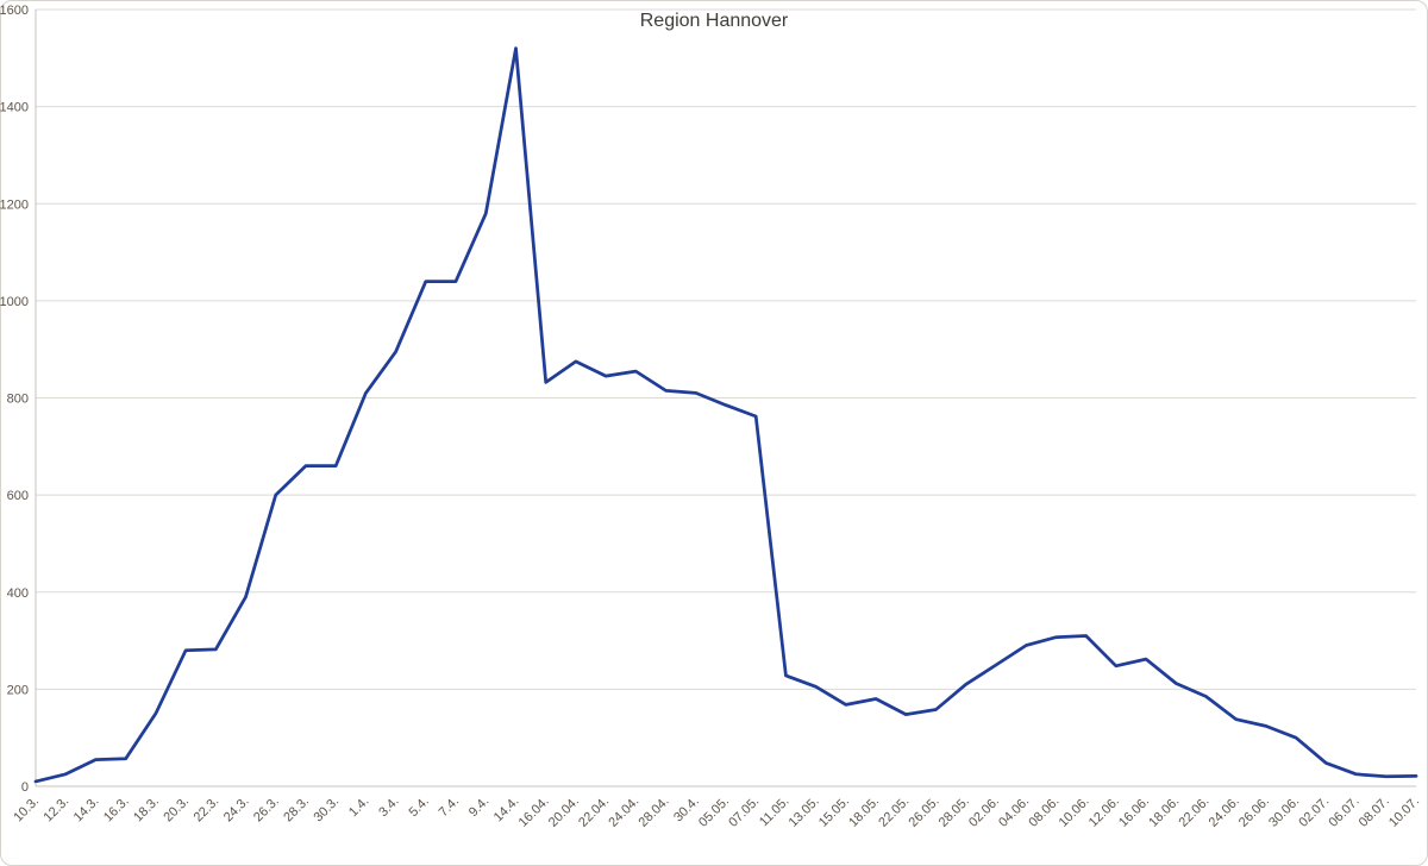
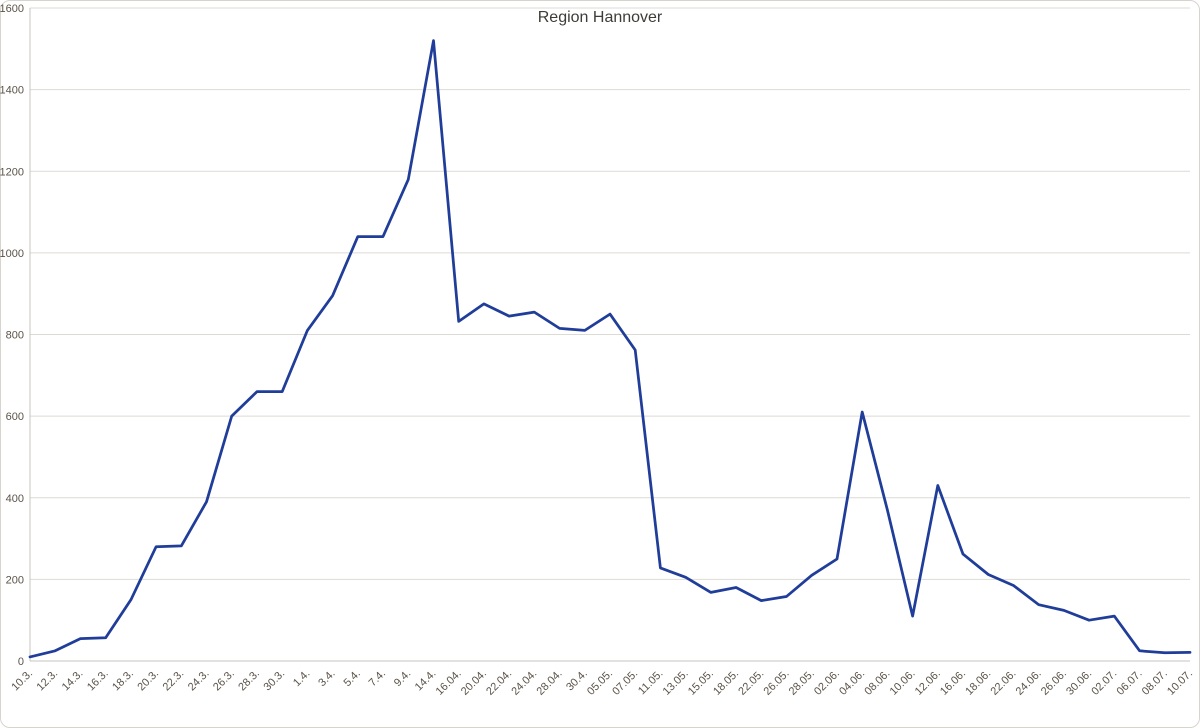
05.05.: 780 -> 850
04.06.: 290 -> 610
08.06.: 310 -> 370
10.06.: 310 -> 110
12.06.: 250 -> 430
02.07.: 50 -> 110
